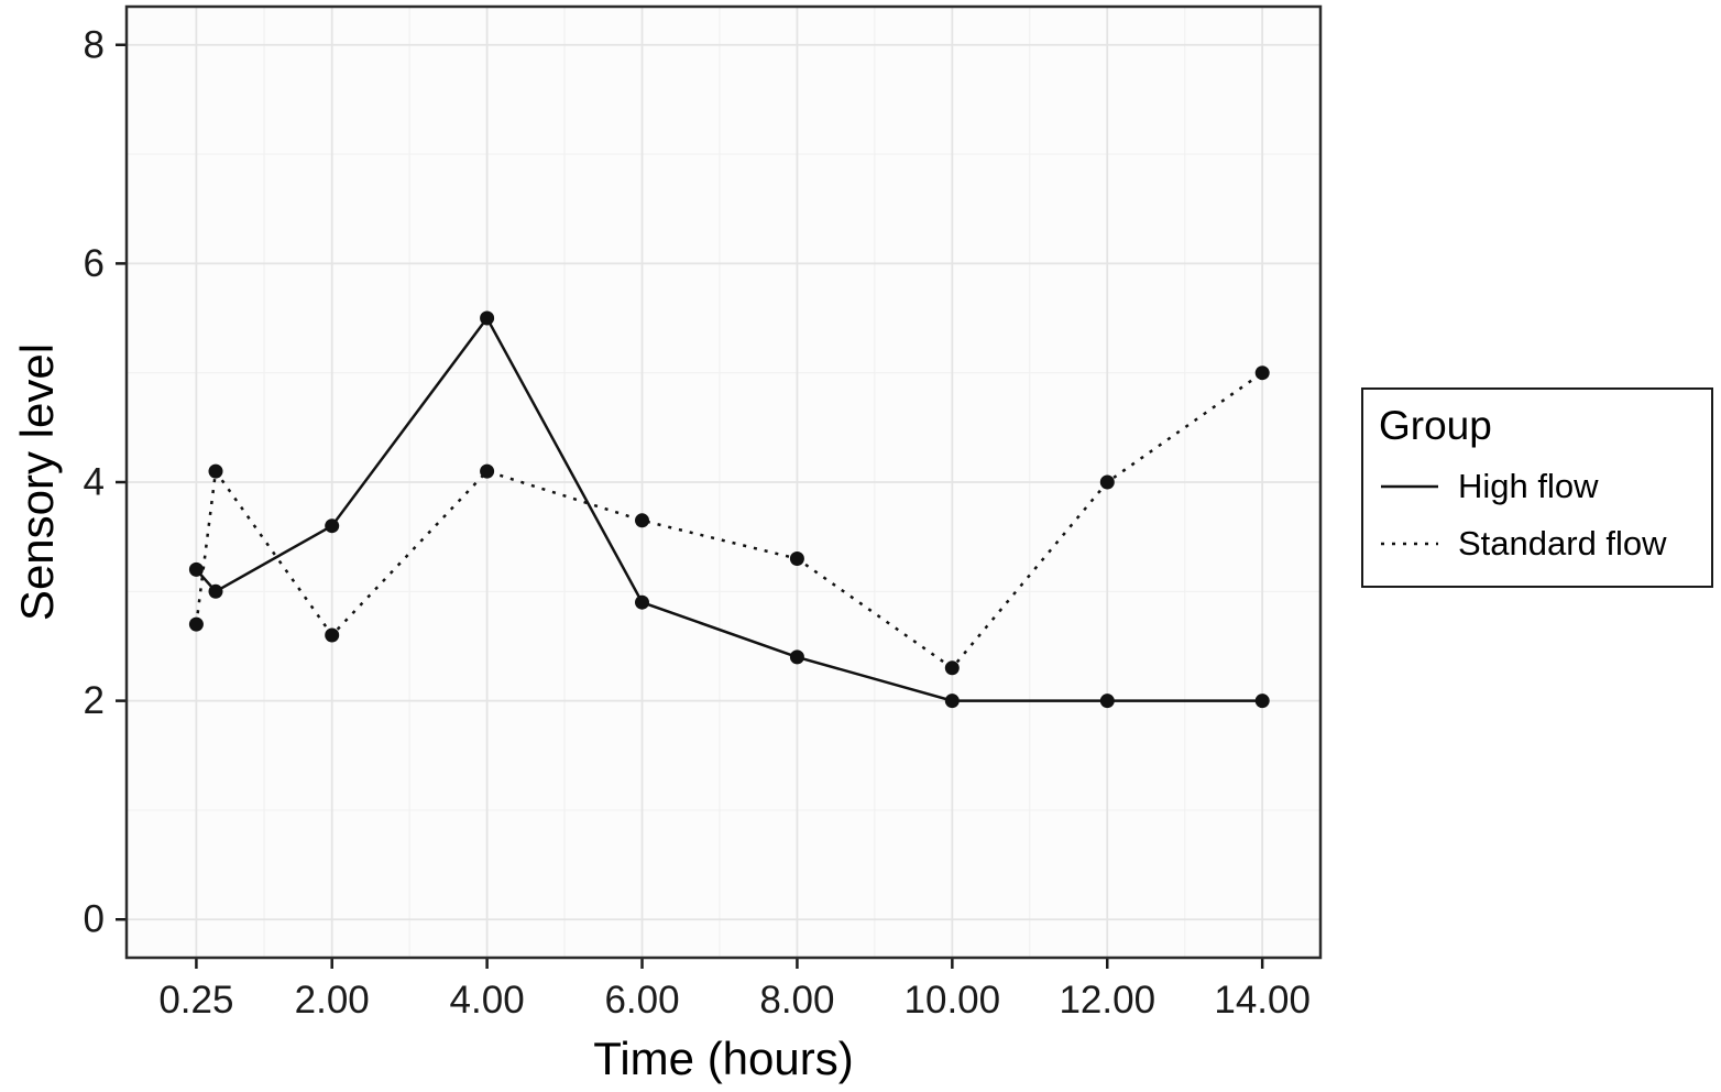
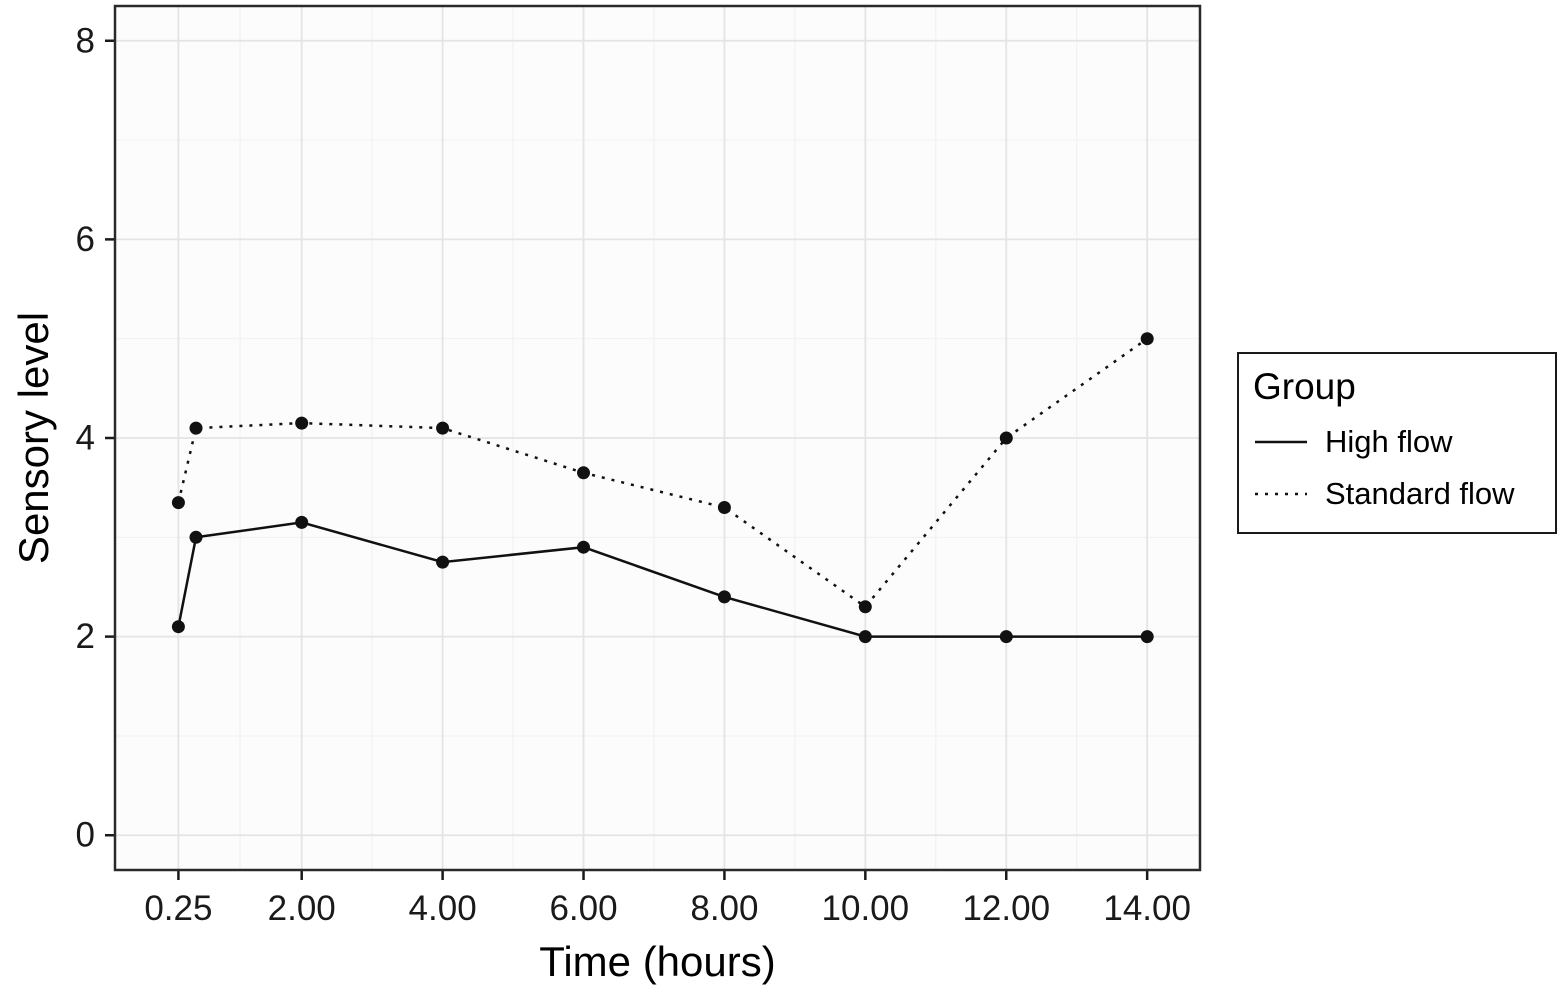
High flow/0.25: 3.2 -> 2.1
Standard flow/0.25: 2.7 -> 3.4
High flow/2: 3.6 -> 3.1
Standard flow/2: 2.6 -> 4.2
High flow/4: 5.5 -> 2.8
